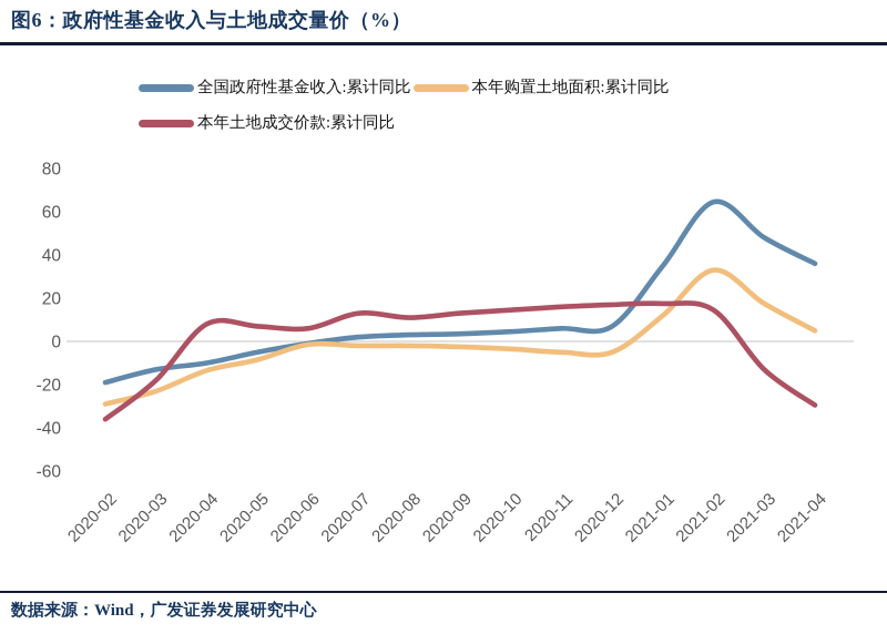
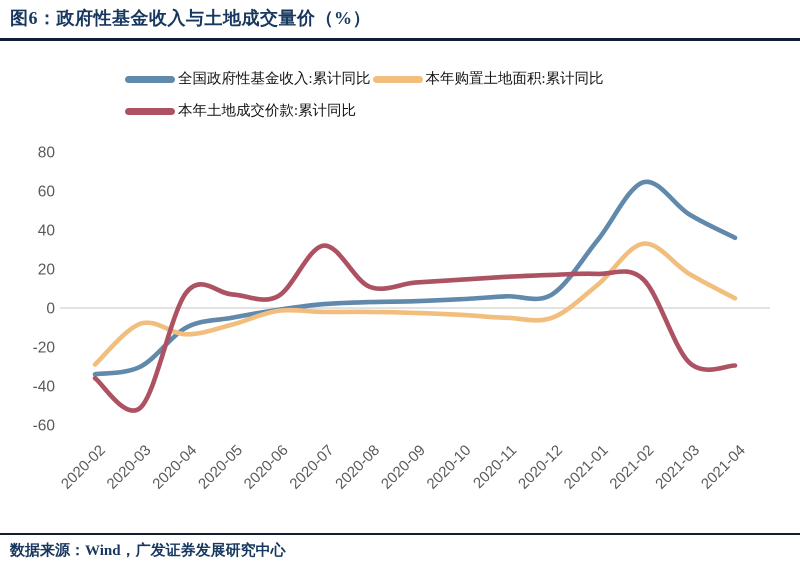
全国政府性基金收入:累计同比/2020-02: -19 -> -34
全国政府性基金收入:累计同比/2020-03: -13 -> -30
本年购置土地面积:累计同比/2020-03: -23 -> -8
本年土地成交价款:累计同比/2020-03: -18 -> -51
本年土地成交价款:累计同比/2020-07: 13 -> 32
本年土地成交价款:累计同比/2021-03: -13 -> -28
